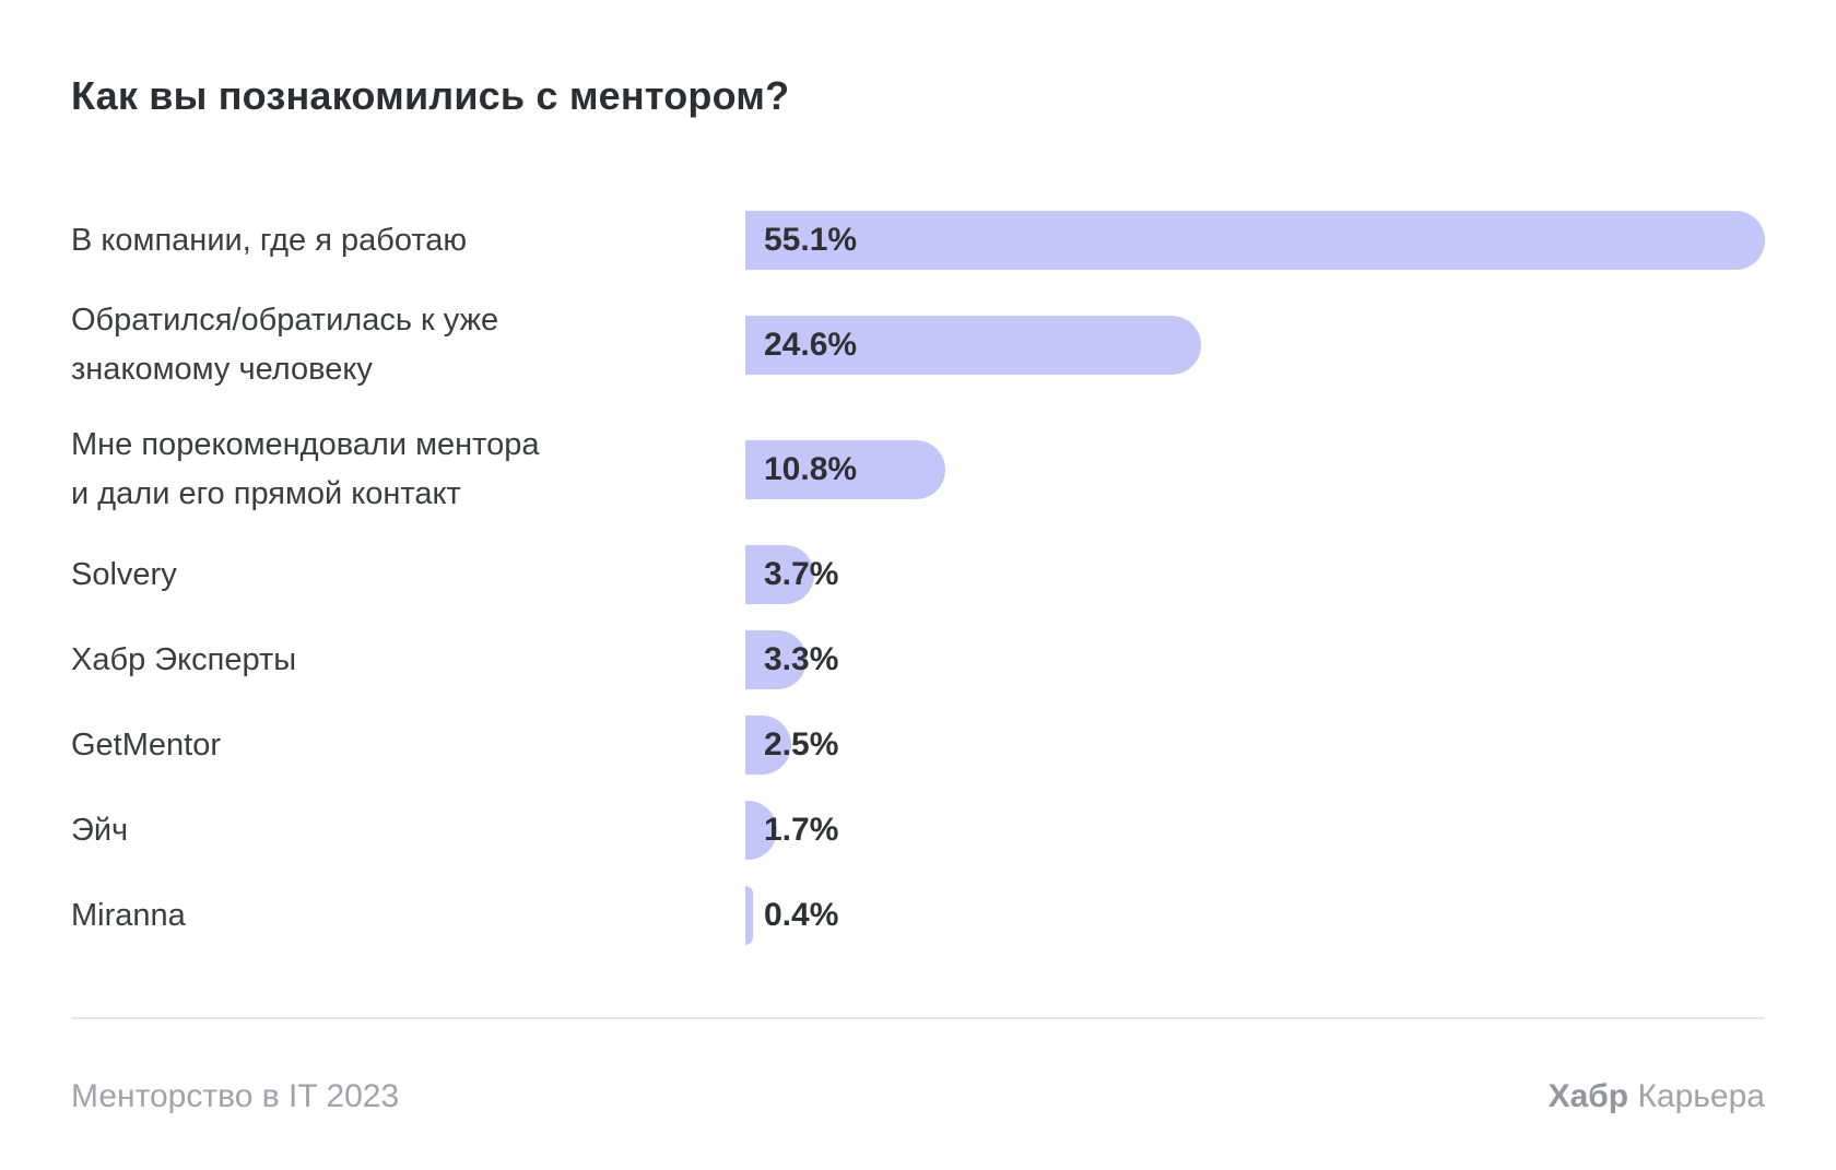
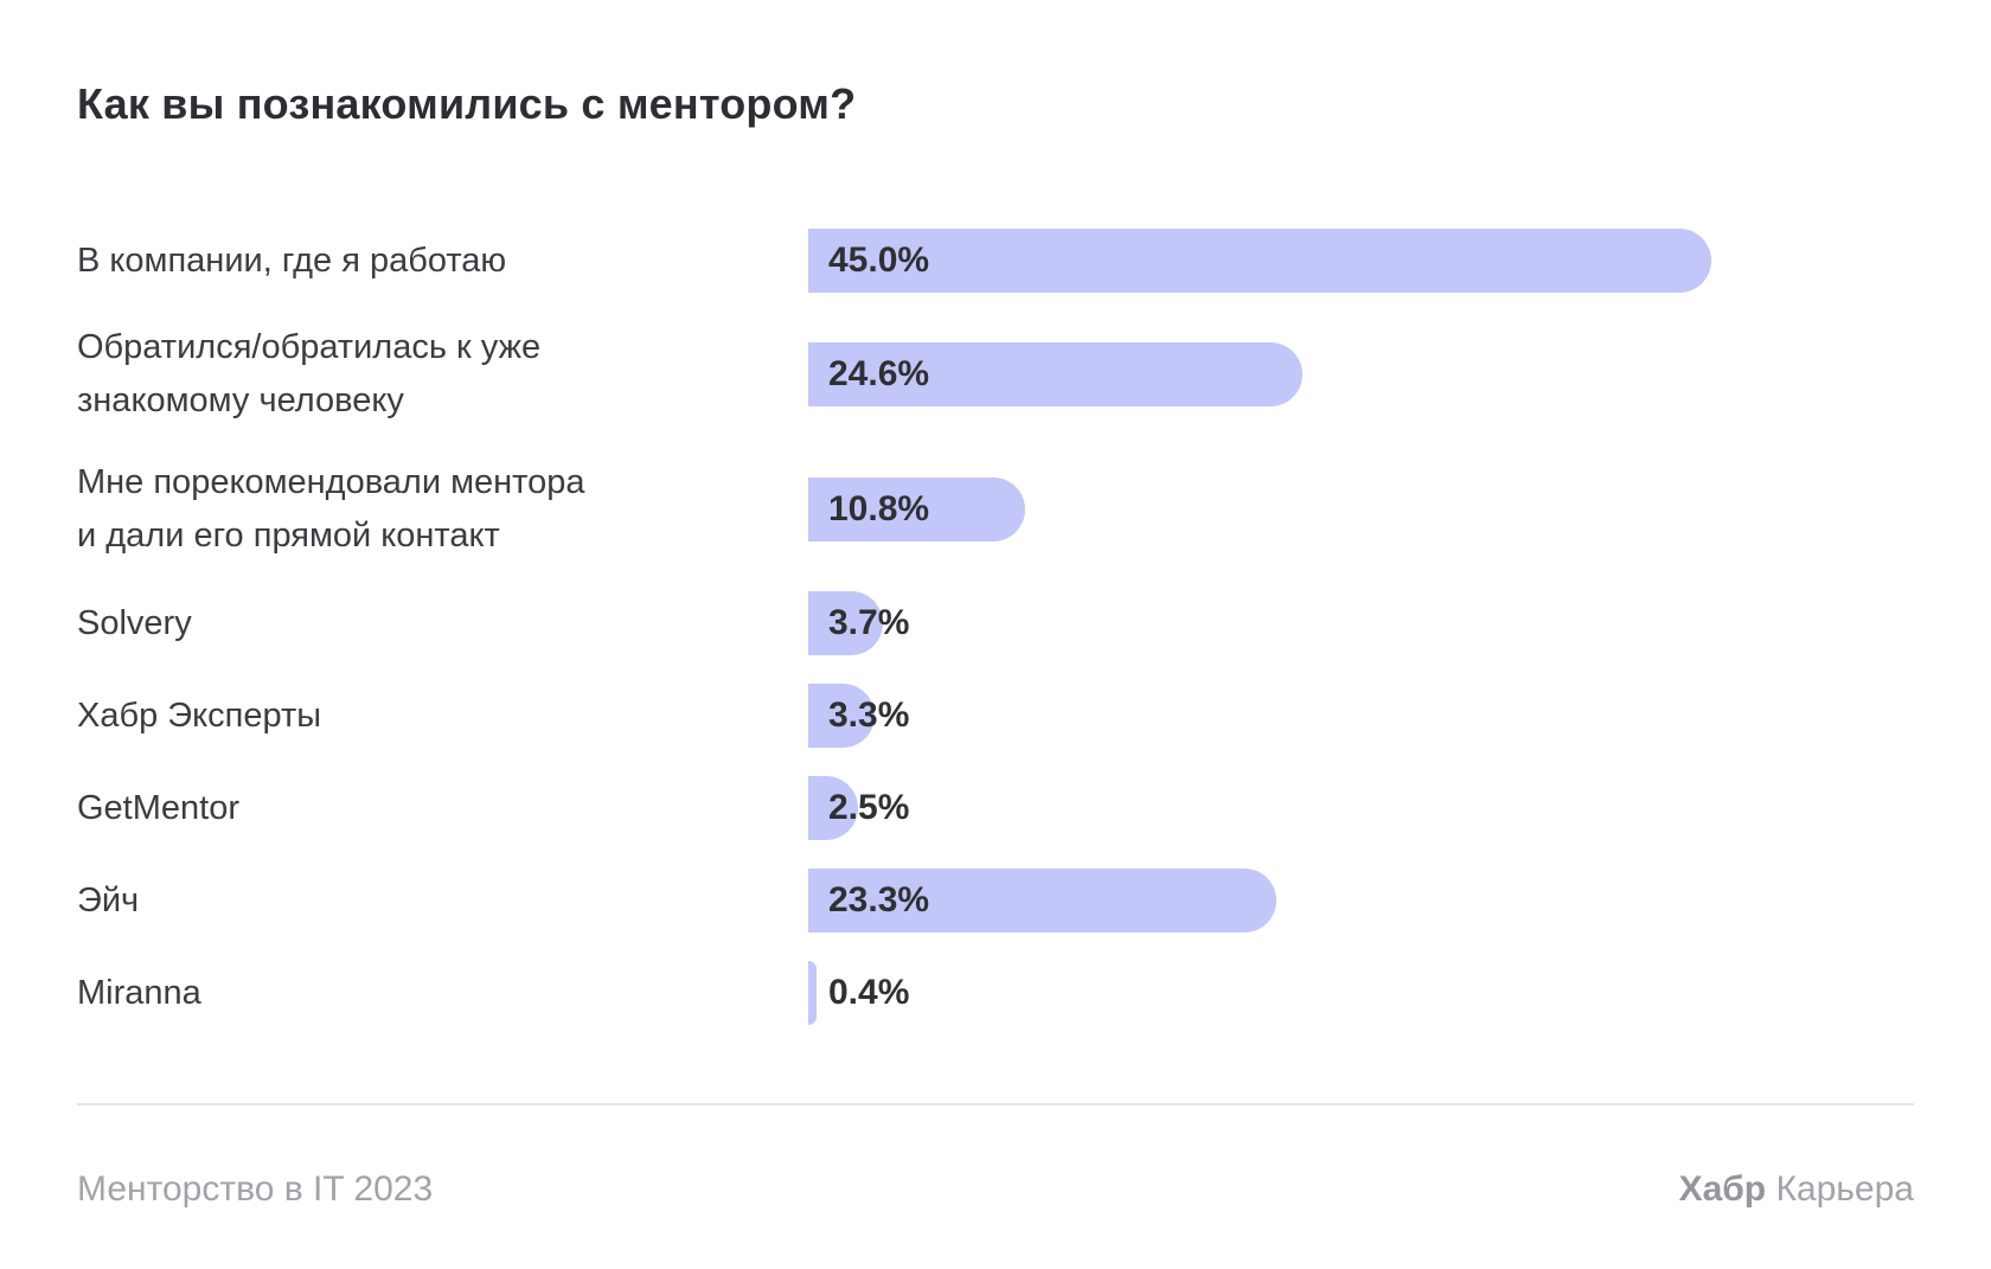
В компании, где я работаю: 55.1% -> 45.0%
Эйч: 1.7% -> 23.3%
